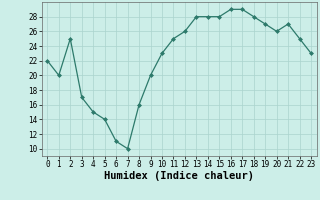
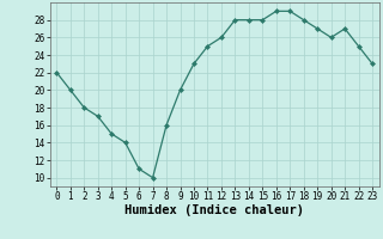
2: 25 -> 18
